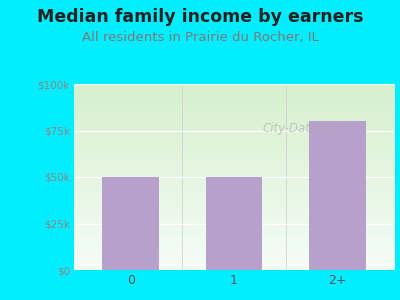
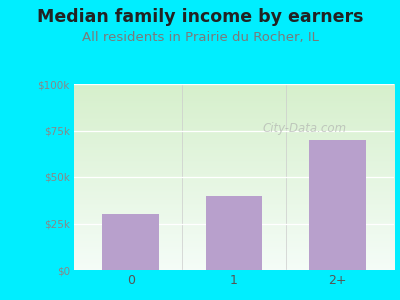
0: $50k -> $30k
1: $50k -> $40k
2+: $80k -> $70k
